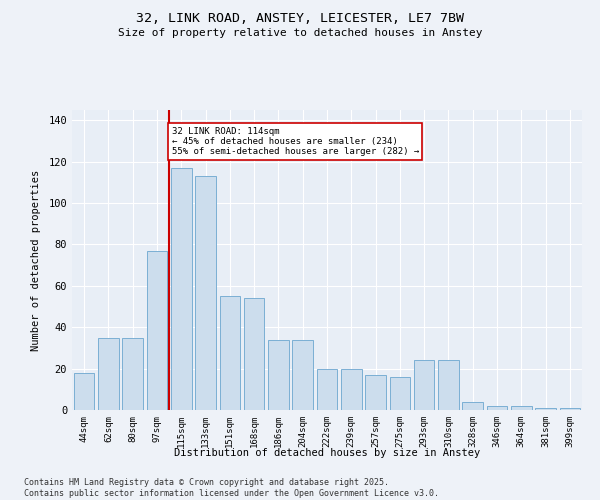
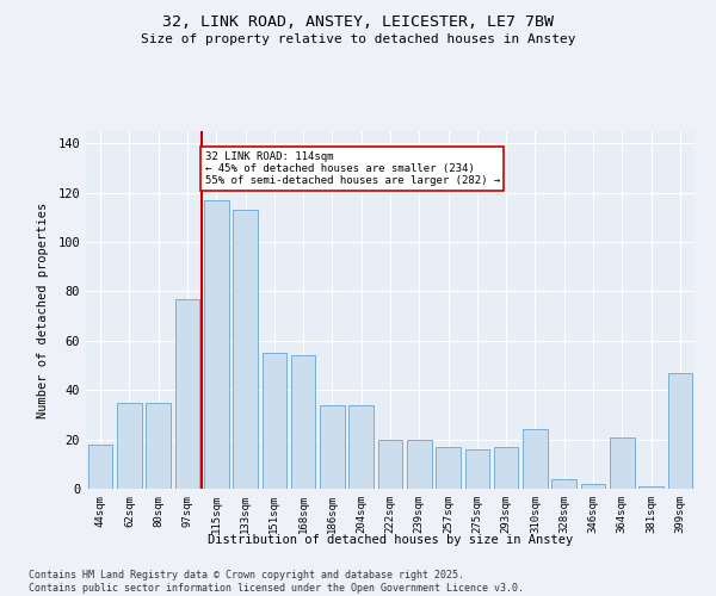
293sqm: 24 -> 17
364sqm: 2 -> 21
399sqm: 1 -> 47
